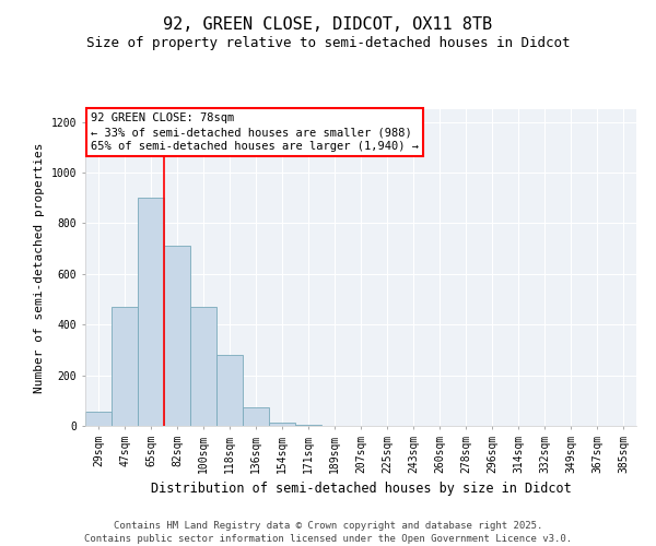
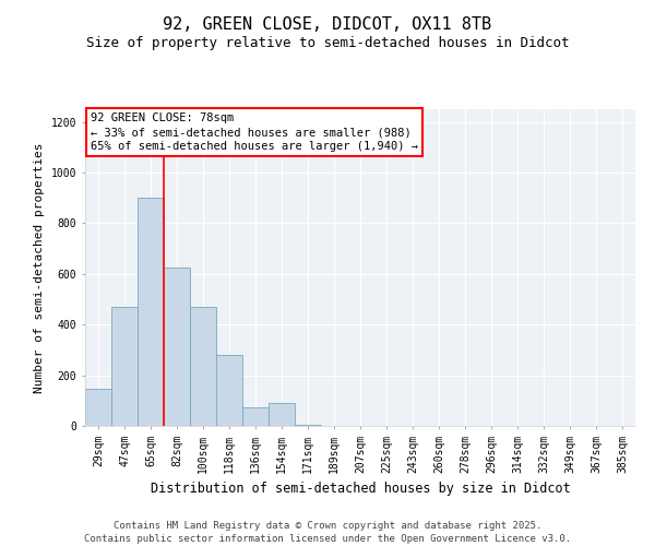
29sqm: 55 -> 145
82sqm: 710 -> 625
154sqm: 15 -> 90
